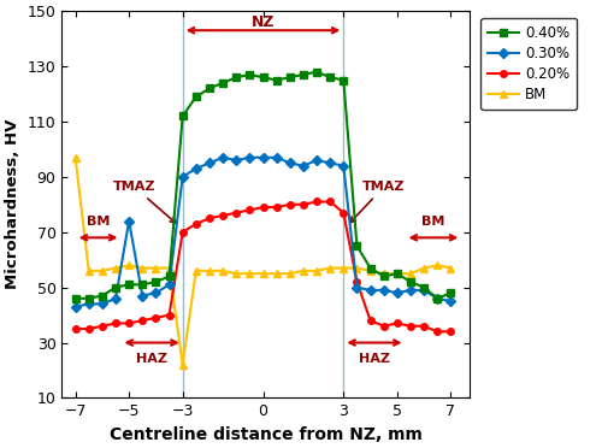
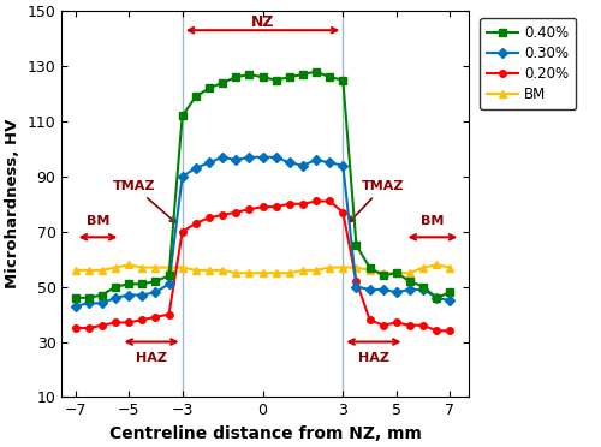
BM/−7: 97 -> 56
0.30%/−5: 74 -> 47
BM/−3: 22 -> 57
